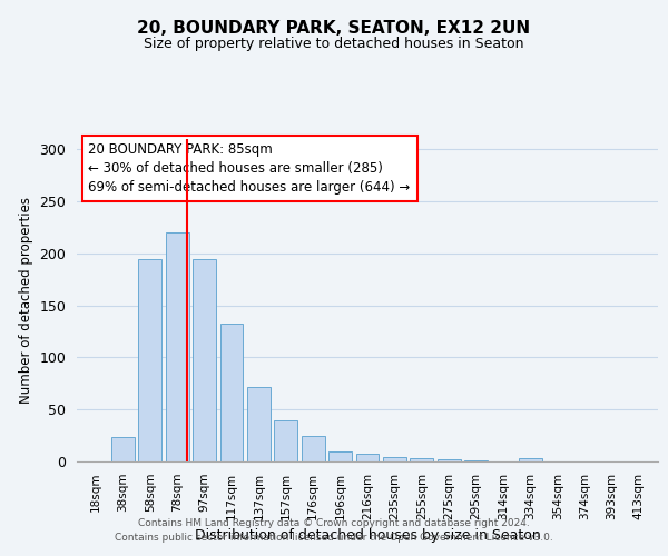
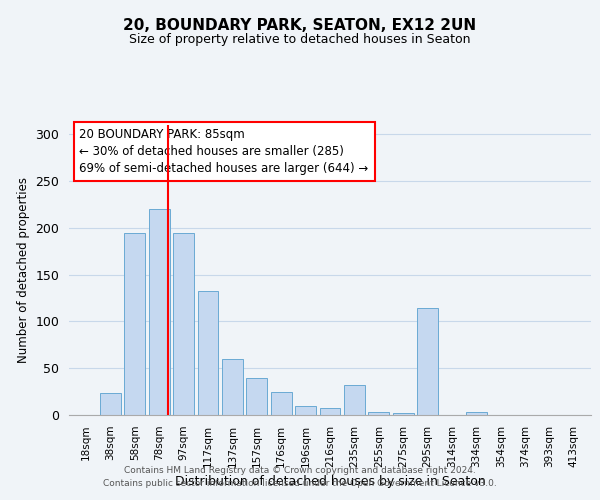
137sqm: 72 -> 60
235sqm: 4 -> 32
295sqm: 1 -> 114
